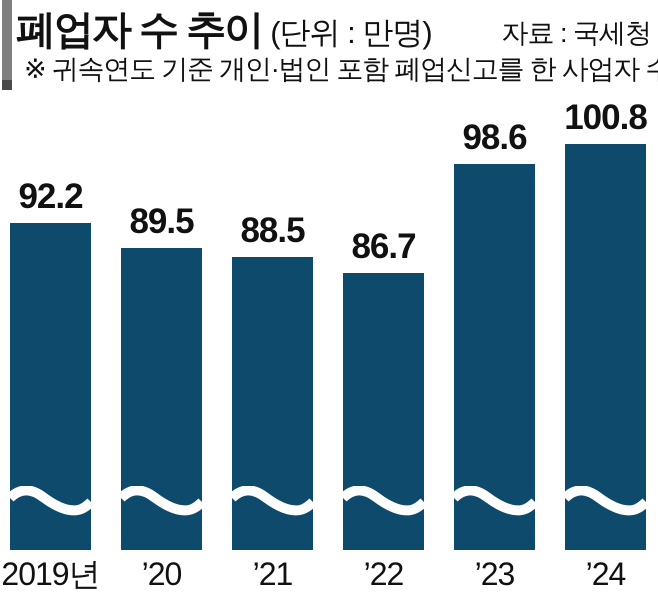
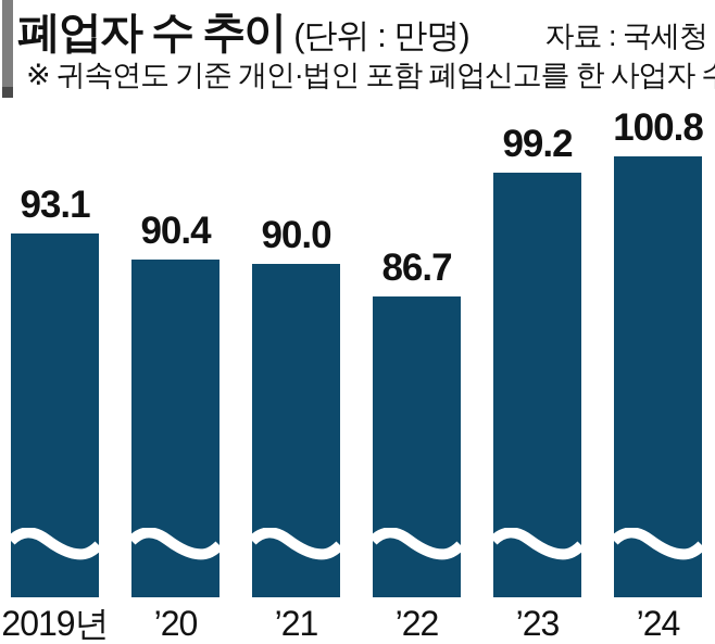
2019년: 92.2 -> 93.1
’20: 89.5 -> 90.4
’21: 88.5 -> 90.0
’23: 98.6 -> 99.2
